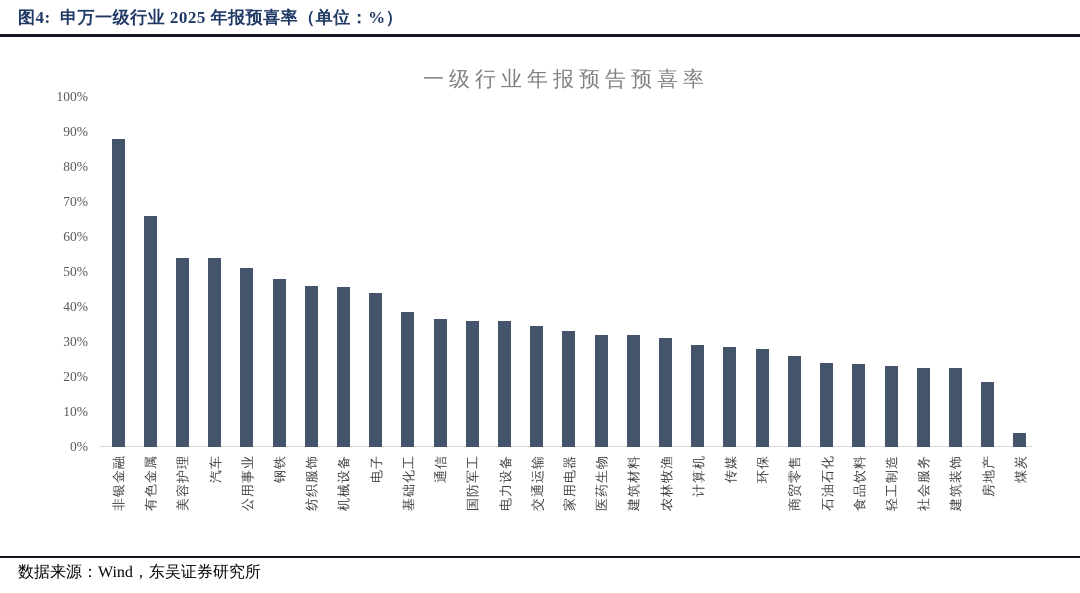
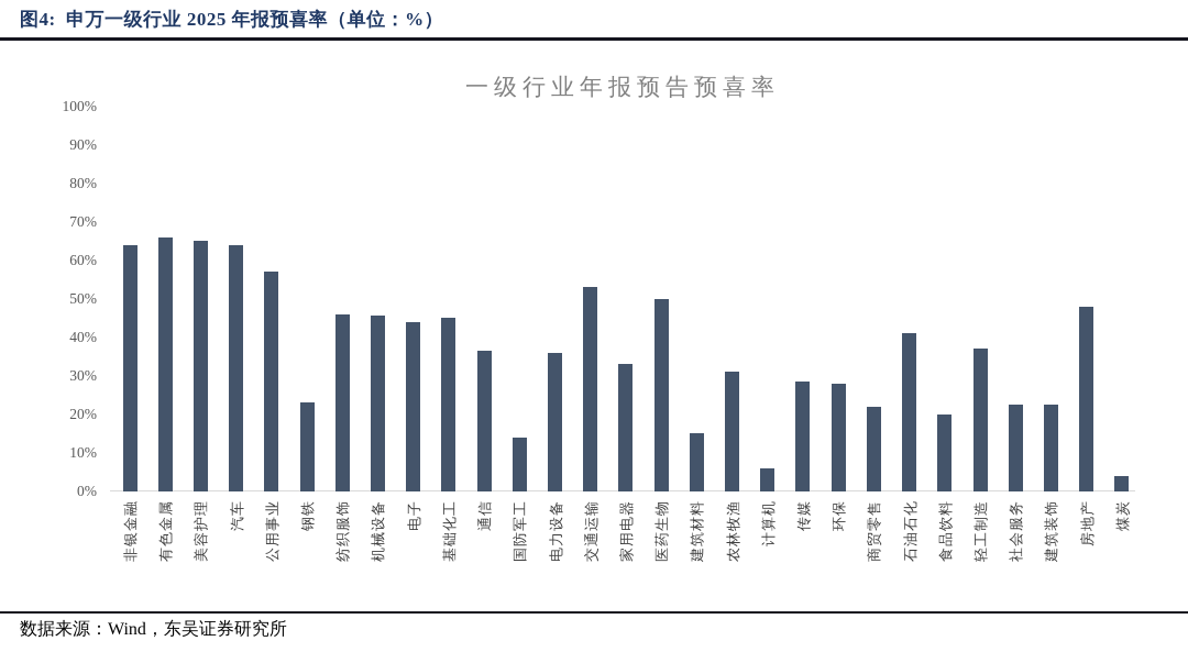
非银金融: 88% -> 64%
美容护理: 54% -> 65%
汽车: 54% -> 64%
公用事业: 51% -> 57%
钢铁: 48% -> 23%
基础化工: 38% -> 45%
国防军工: 36% -> 14%
交通运输: 34% -> 53%
医药生物: 32% -> 50%
建筑材料: 32% -> 15%
计算机: 29% -> 6%
商贸零售: 26% -> 22%
石油石化: 24% -> 41%
食品饮料: 24% -> 20%
轻工制造: 23% -> 37%
房地产: 18% -> 48%
